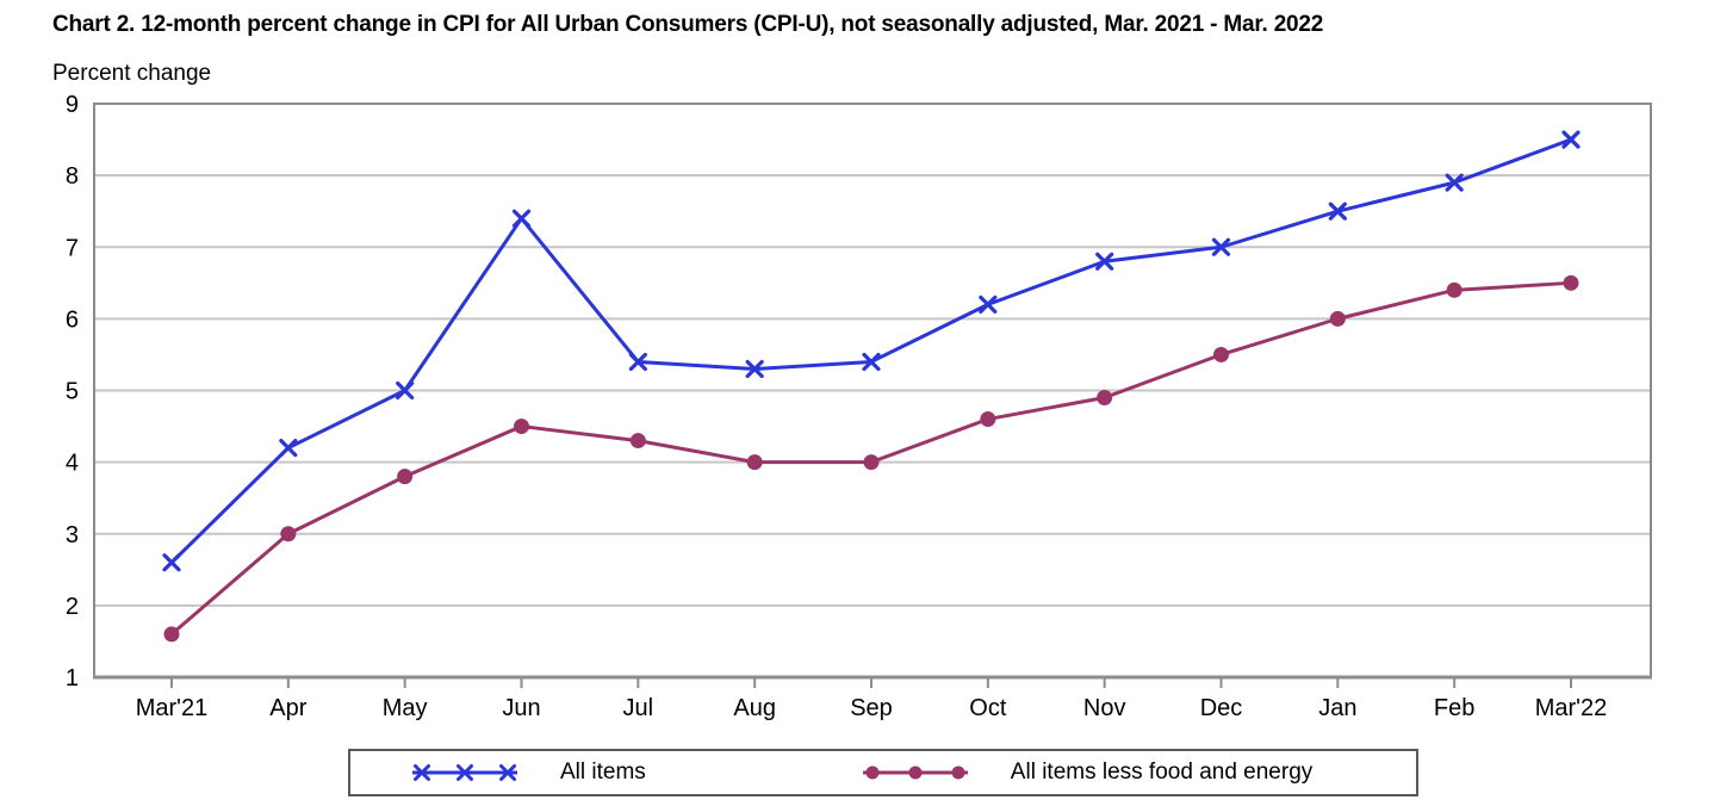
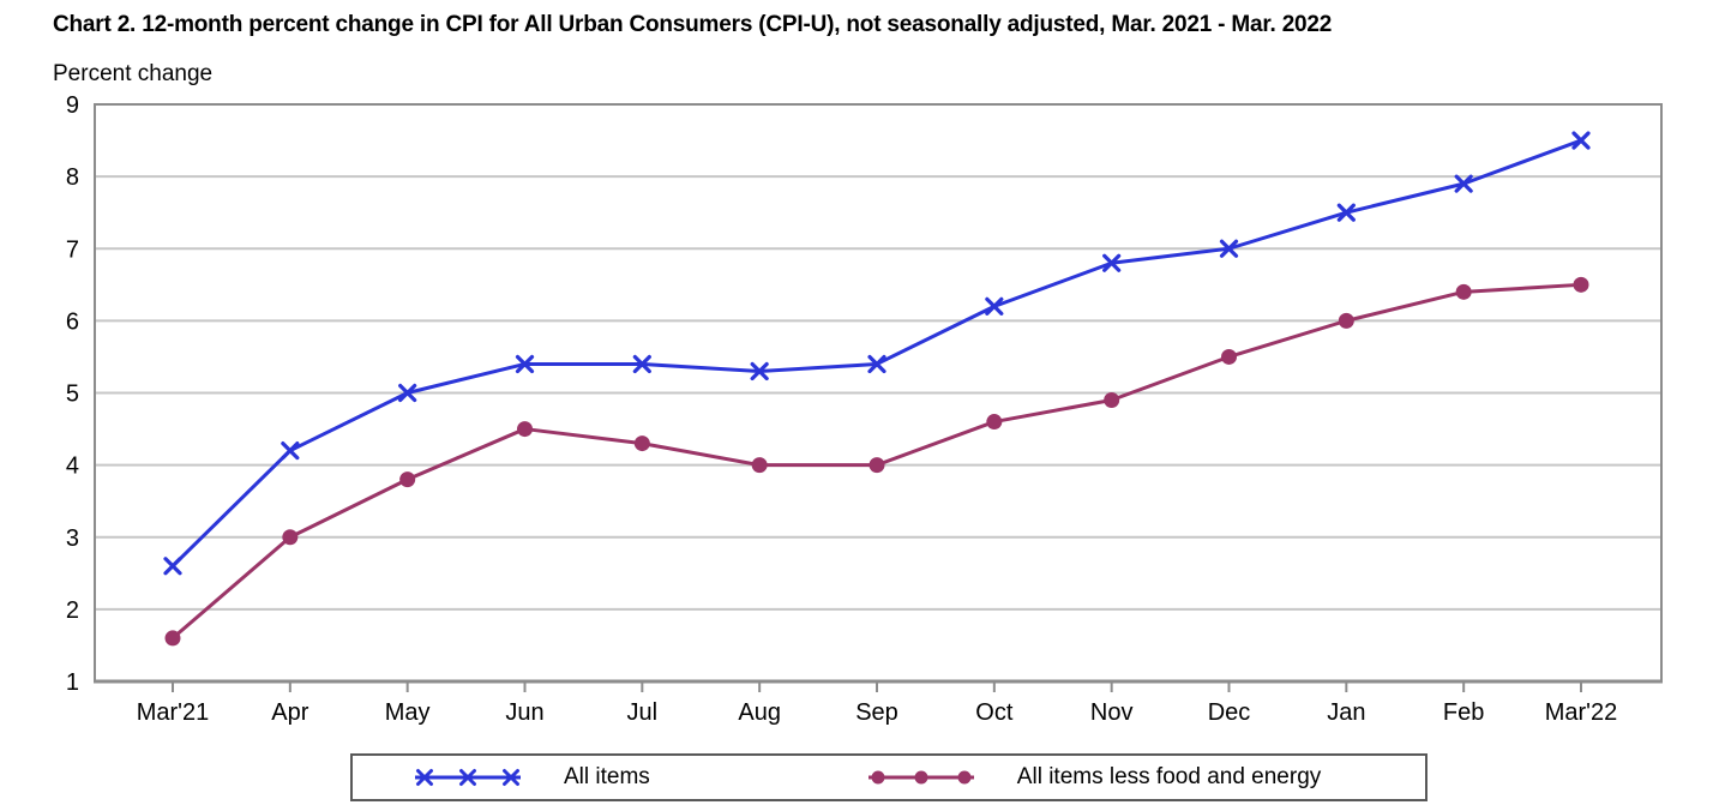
All items/Jun: 7.4 -> 5.4
